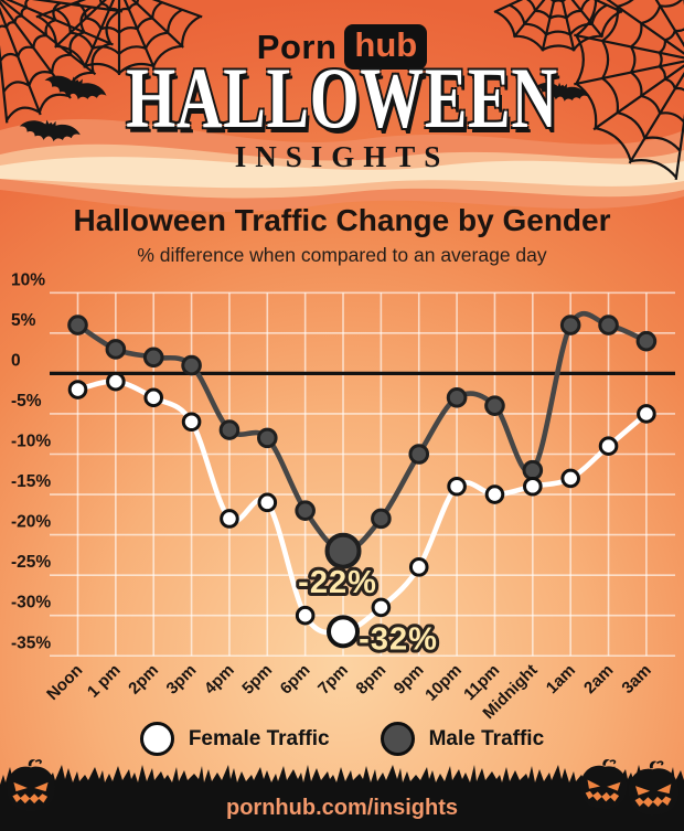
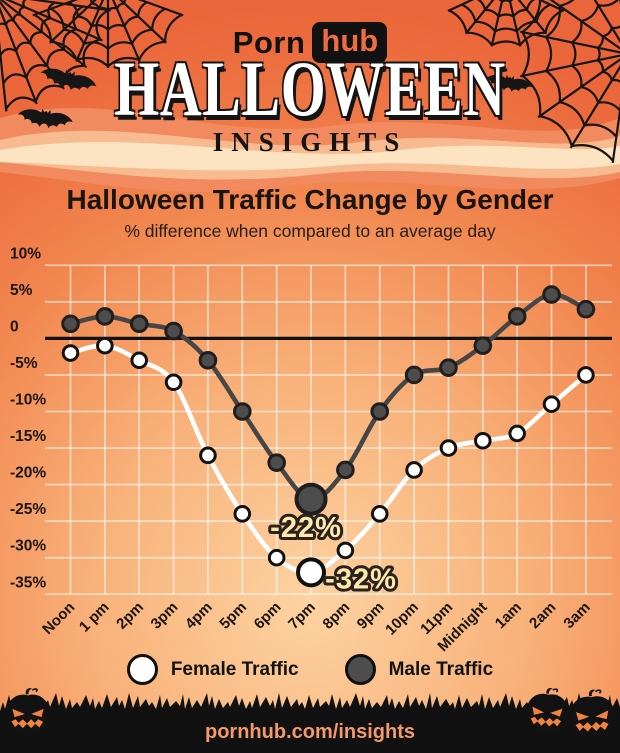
Male Traffic/Noon: 6% -> 2%
Male Traffic/4pm: -7% -> -3%
Female Traffic/4pm: -18% -> -16%
Male Traffic/5pm: -8% -> -10%
Female Traffic/5pm: -16% -> -24%
Male Traffic/10pm: -3% -> -5%
Female Traffic/10pm: -14% -> -18%
Male Traffic/Midnight: -12% -> -1%
Male Traffic/1am: 6% -> 3%
